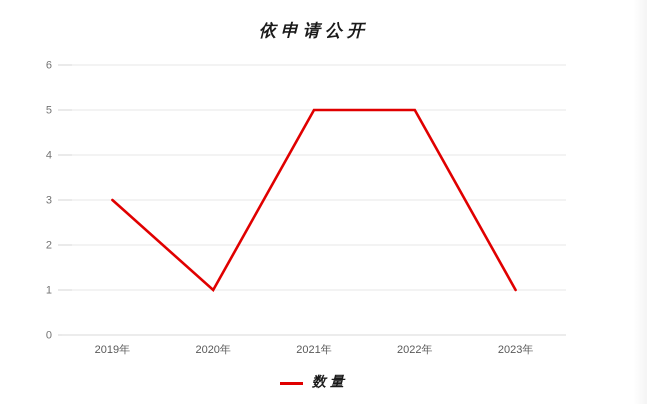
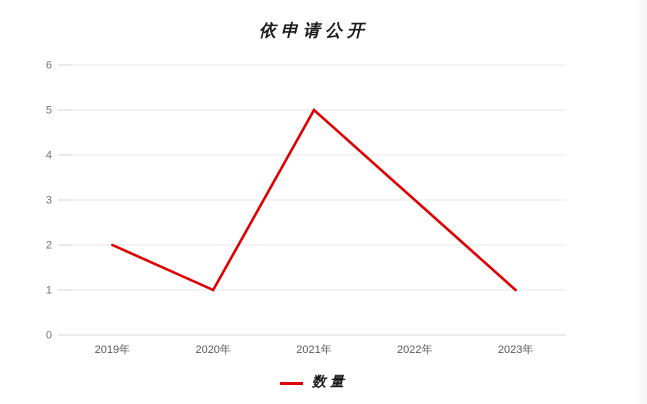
2019年: 3 -> 2
2022年: 5 -> 3
